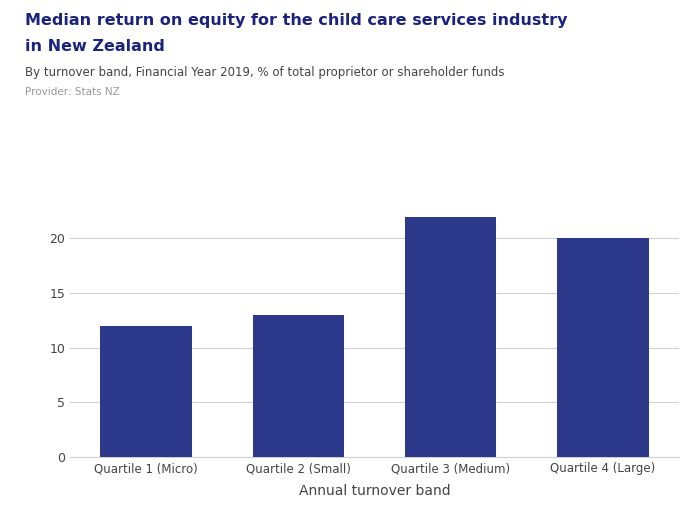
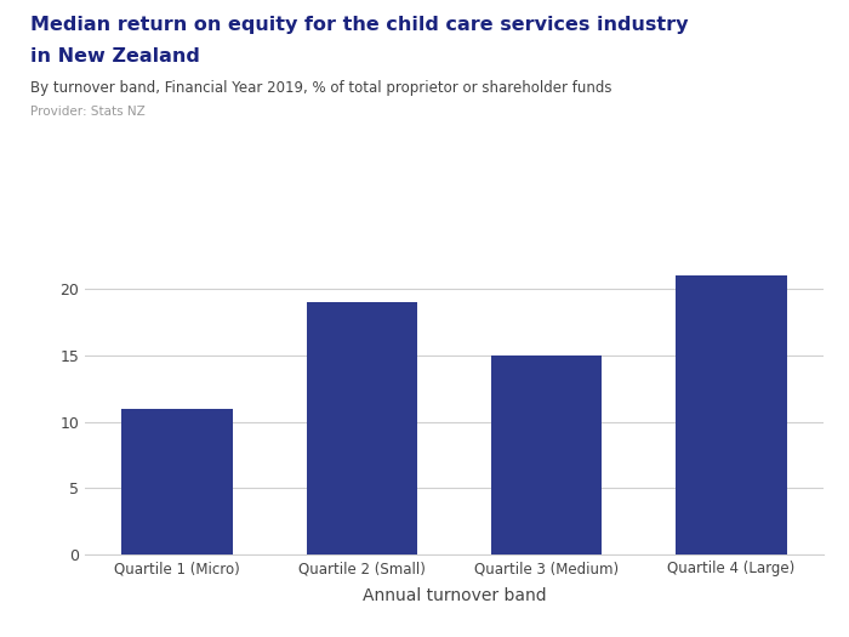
Quartile 1 (Micro): 12 -> 11
Quartile 2 (Small): 13 -> 19
Quartile 3 (Medium): 22 -> 15
Quartile 4 (Large): 20 -> 21
